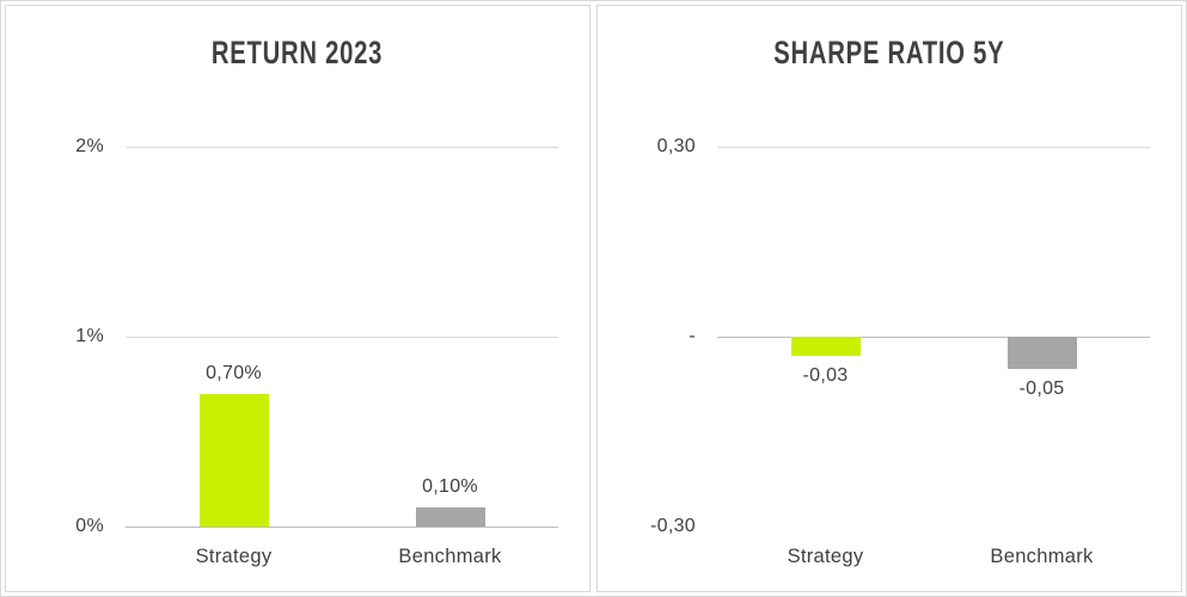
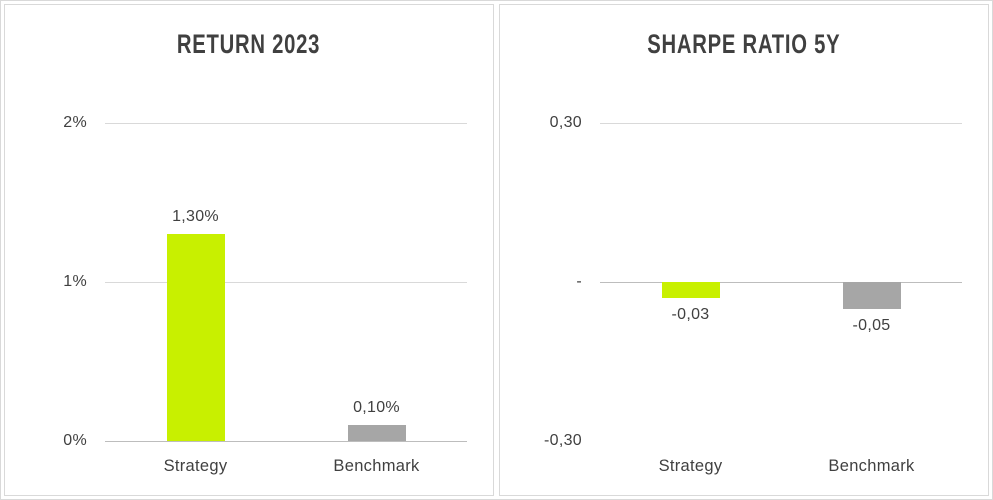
RETURN 2023/Strategy: 0,70% -> 1,30%
